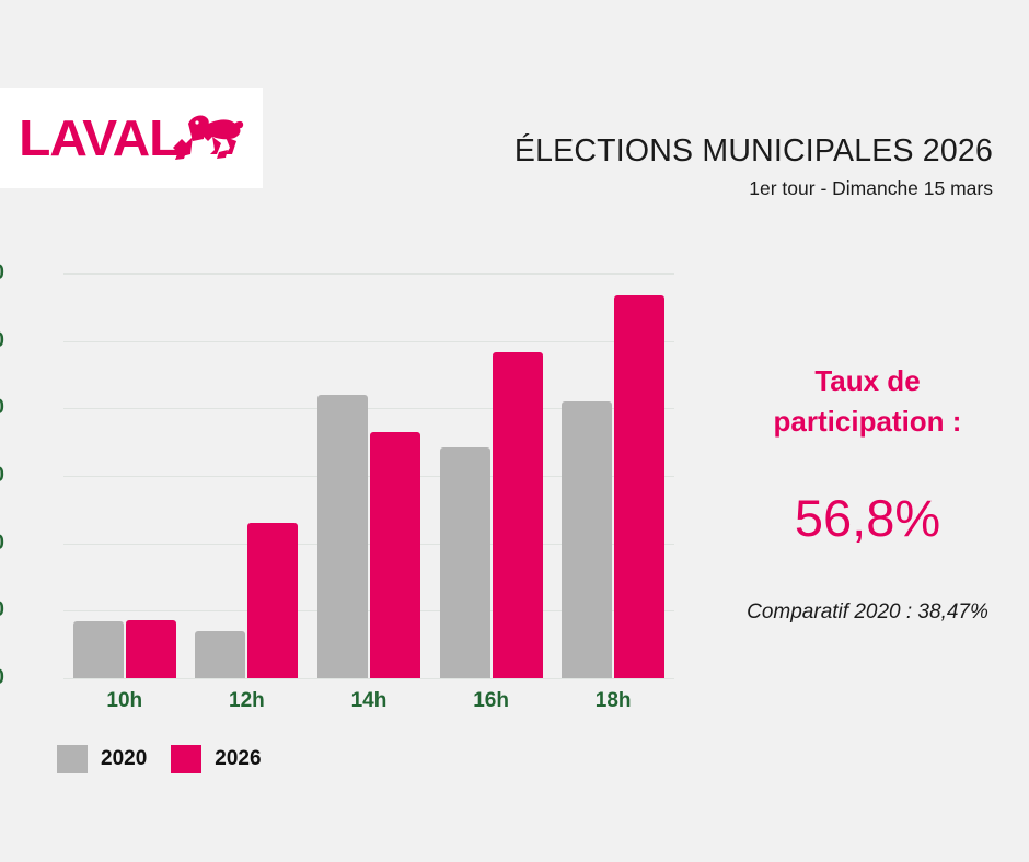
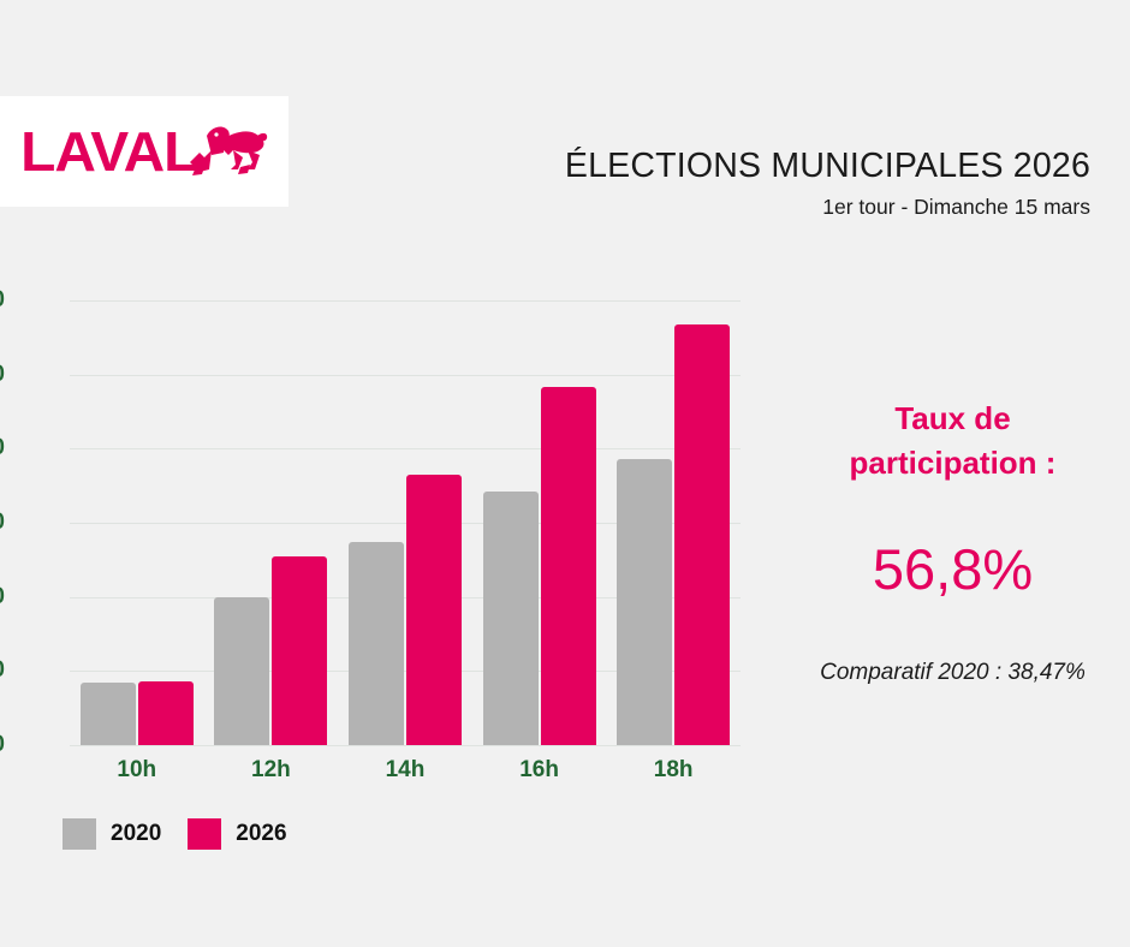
2020/12h: 7 -> 20
2026/12h: 23 -> 26
2020/14h: 42 -> 27
2020/18h: 41 -> 39
